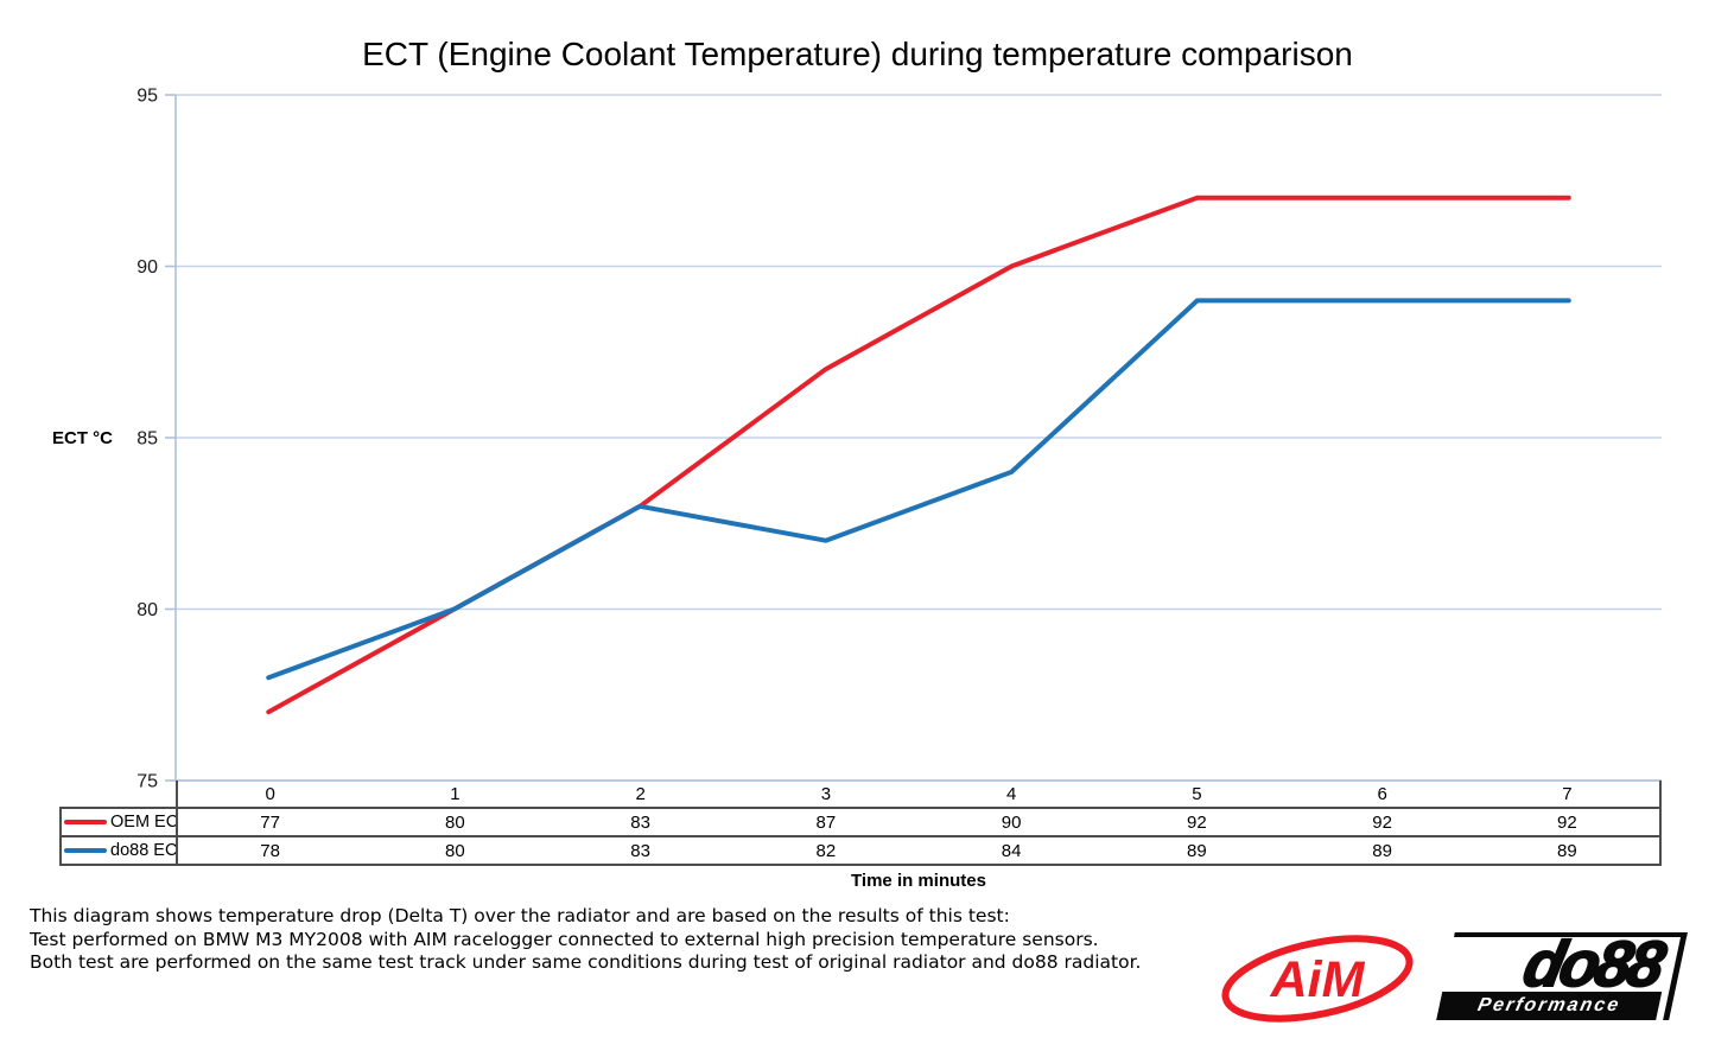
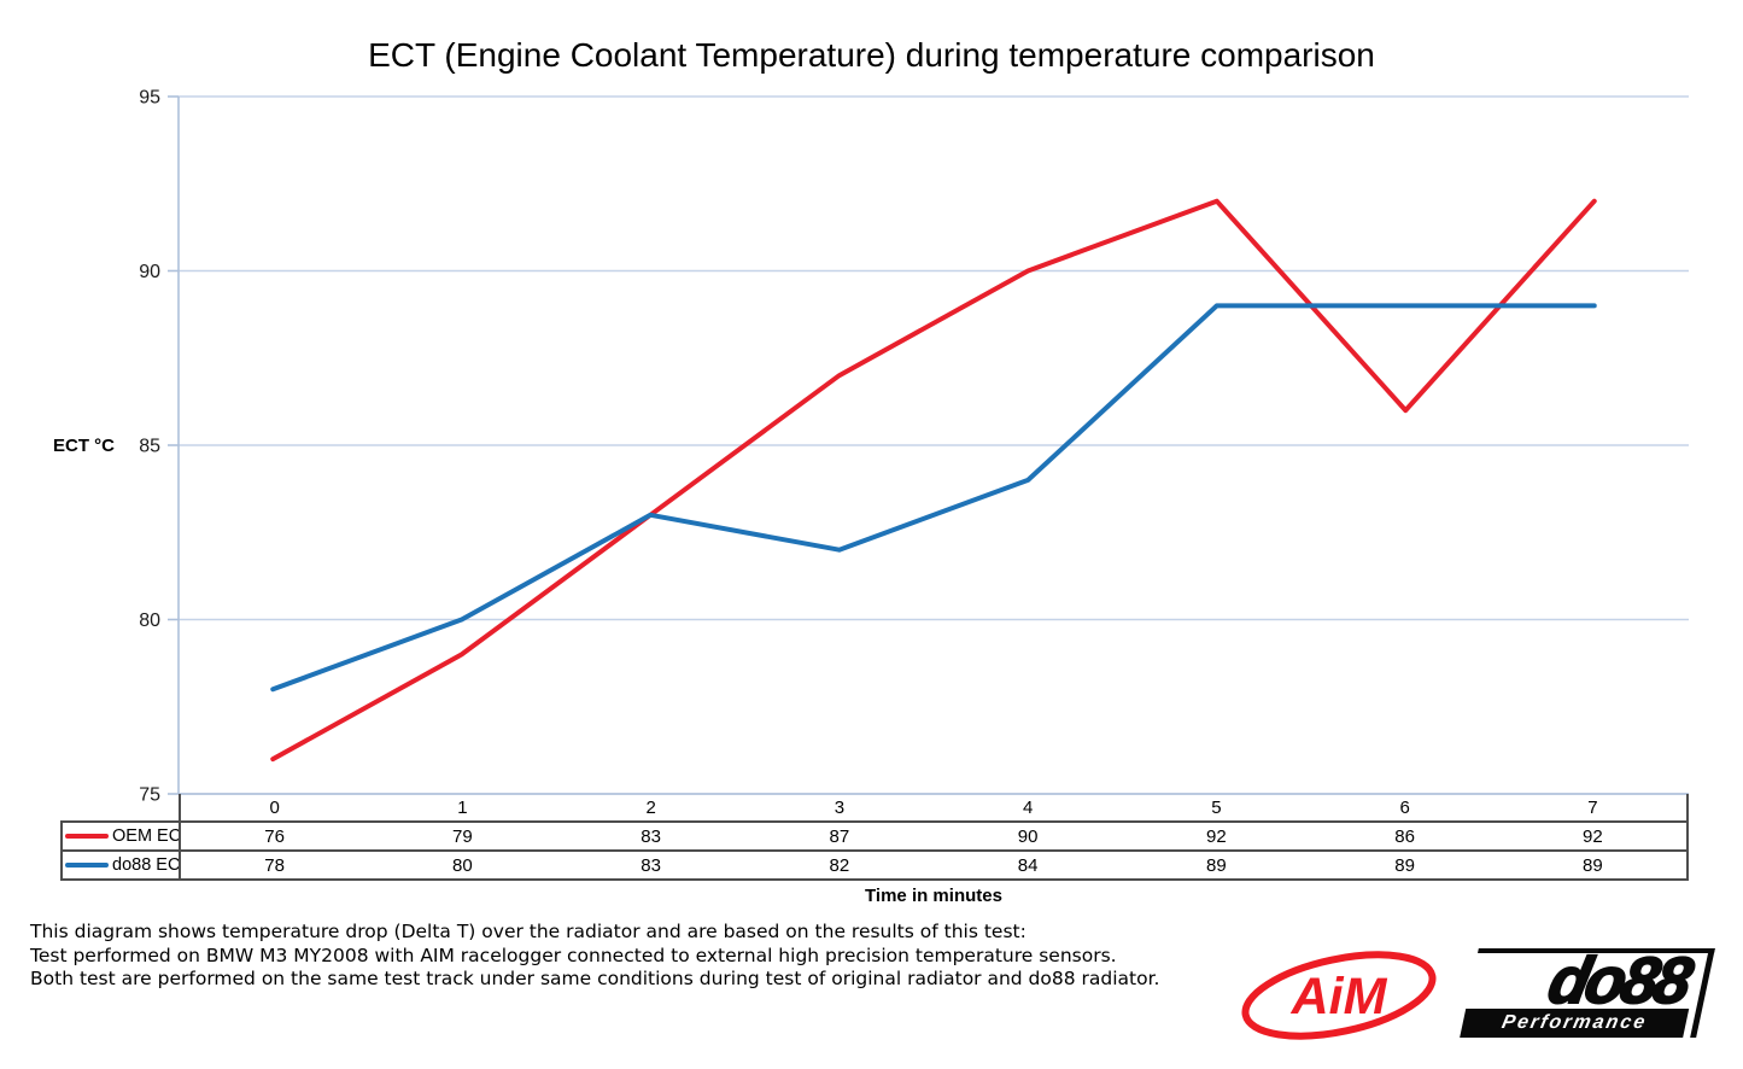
OEM ECT/0: 77 -> 76
OEM ECT/1: 80 -> 79
OEM ECT/6: 92 -> 86
